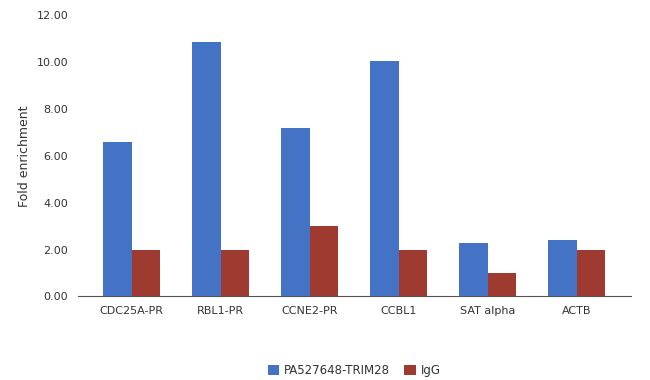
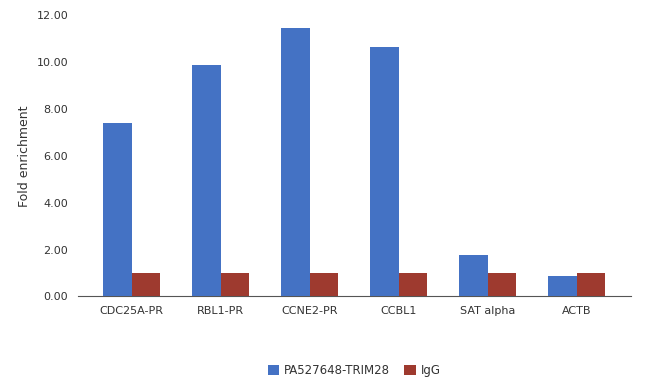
PA527648-TRIM28/CDC25A-PR: 6.60 -> 7.38
IgG/CDC25A-PR: 2 -> 1
PA527648-TRIM28/RBL1-PR: 10.85 -> 9.87
IgG/RBL1-PR: 2 -> 1
PA527648-TRIM28/CCNE2-PR: 7.20 -> 11.47
IgG/CCNE2-PR: 3 -> 1
PA527648-TRIM28/CCBL1: 10.05 -> 10.65
IgG/CCBL1: 2 -> 1
PA527648-TRIM28/SAT alpha: 2.30 -> 1.75
PA527648-TRIM28/ACTB: 2.40 -> 0.87
IgG/ACTB: 2 -> 1
